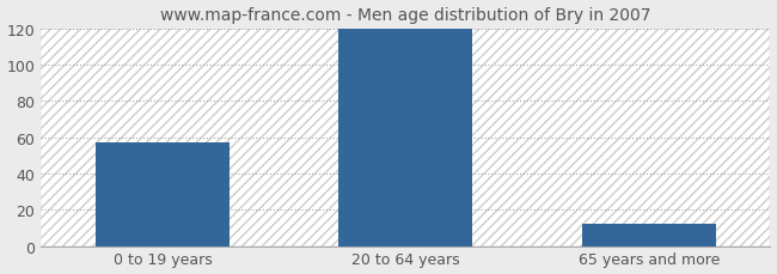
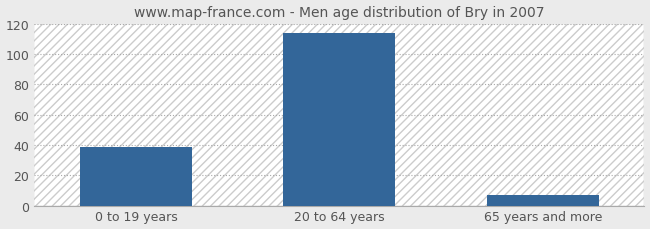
0 to 19 years: 57 -> 39
20 to 64 years: 120 -> 114
65 years and more: 12 -> 7
